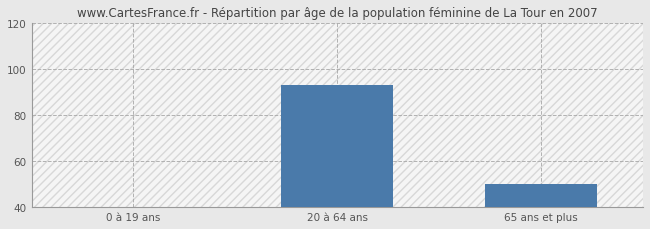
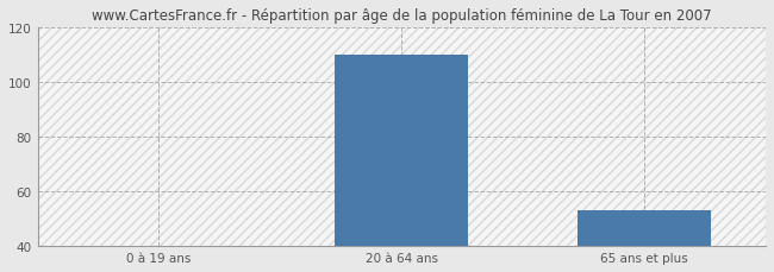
20 à 64 ans: 93 -> 110
65 ans et plus: 50 -> 53
